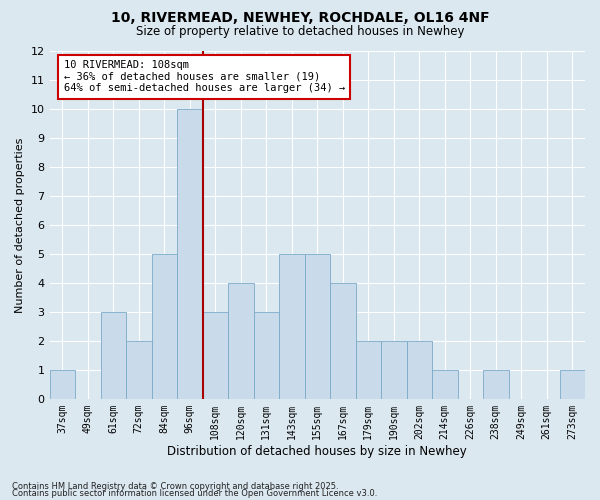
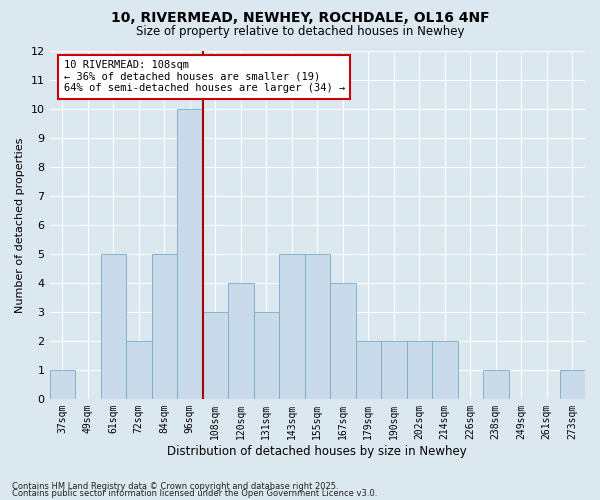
61sqm: 3 -> 5
214sqm: 1 -> 2
